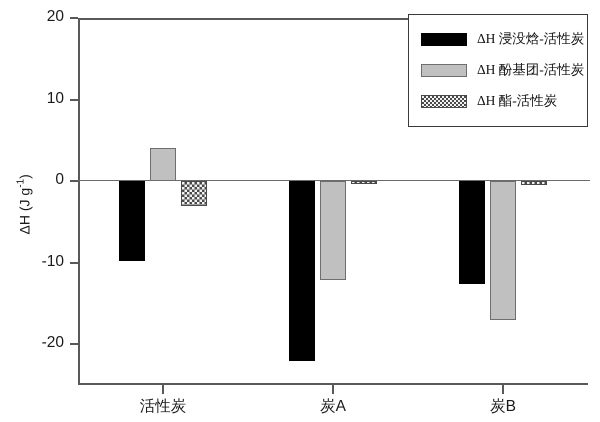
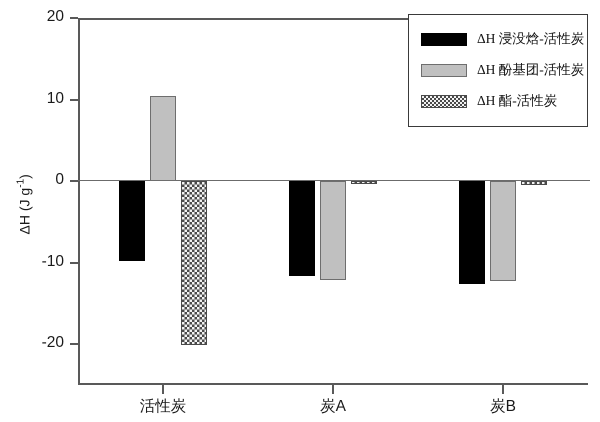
ΔH 酚基团-活性炭/活性炭: 4 -> 10
ΔH 酯-活性炭/活性炭: -3 -> -20
ΔH 浸没焓-活性炭/炭A: -22 -> -12
ΔH 酚基团-活性炭/炭B: -17 -> -12
